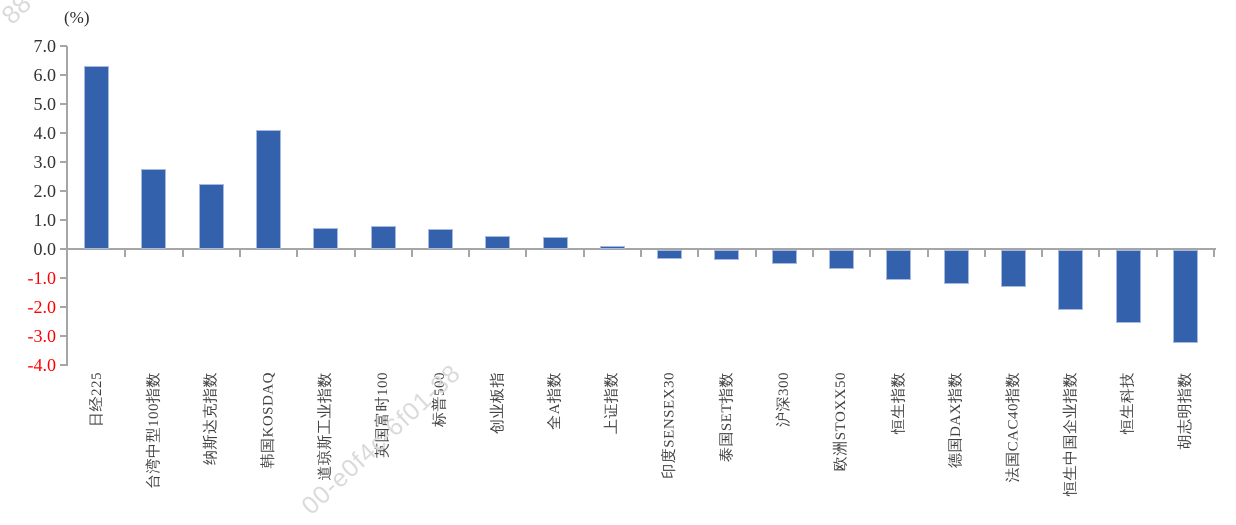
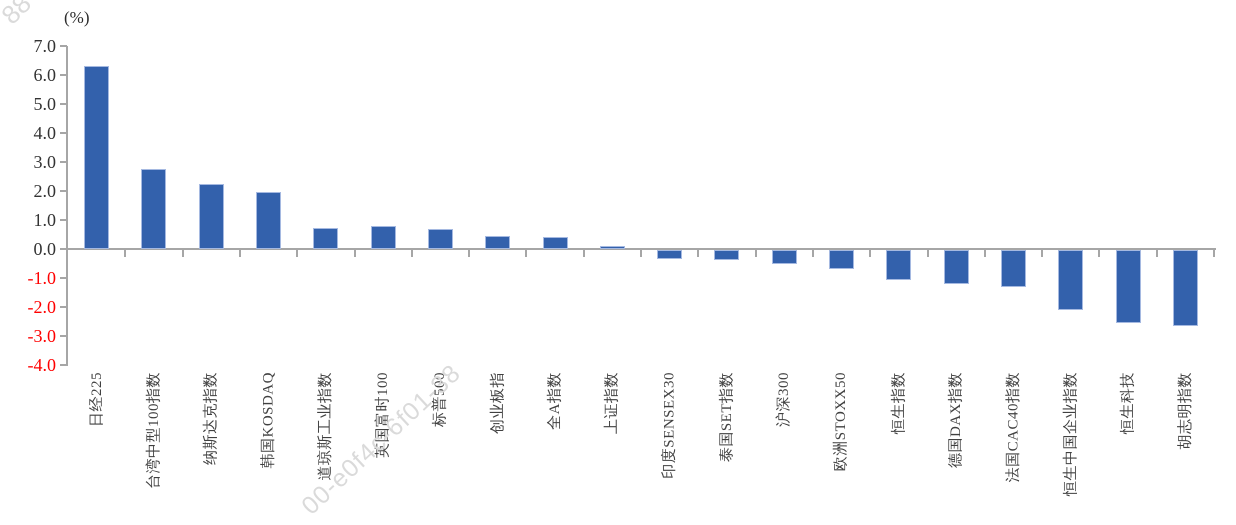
韩国KOSDAQ: 4.1 -> 1.9
胡志明指数: -3.2 -> -2.6
